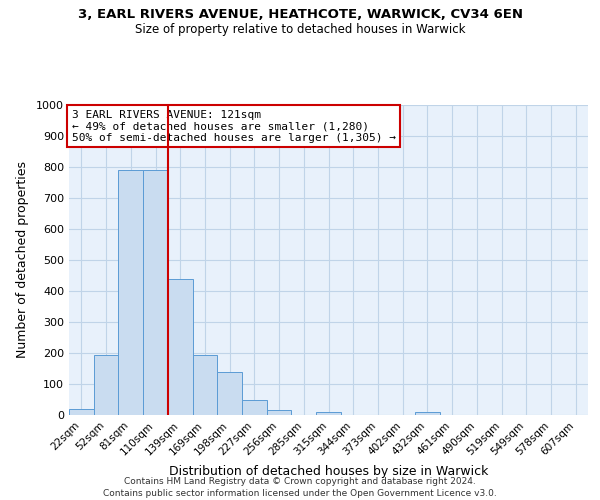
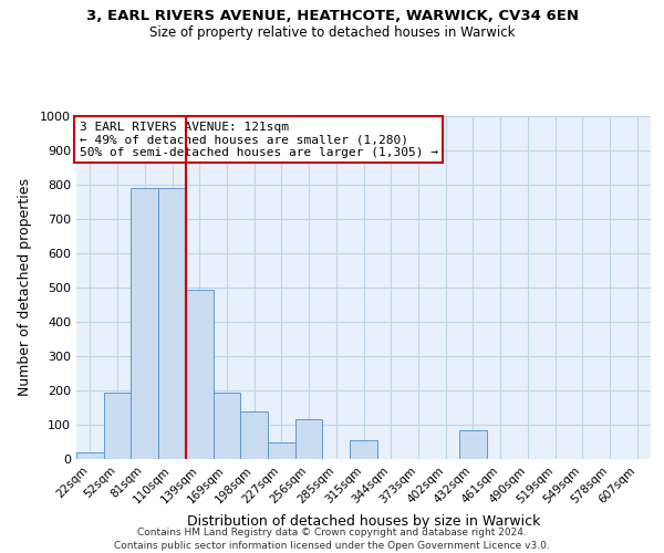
139sqm: 440 -> 495
256sqm: 15 -> 115
315sqm: 10 -> 55
432sqm: 10 -> 85
